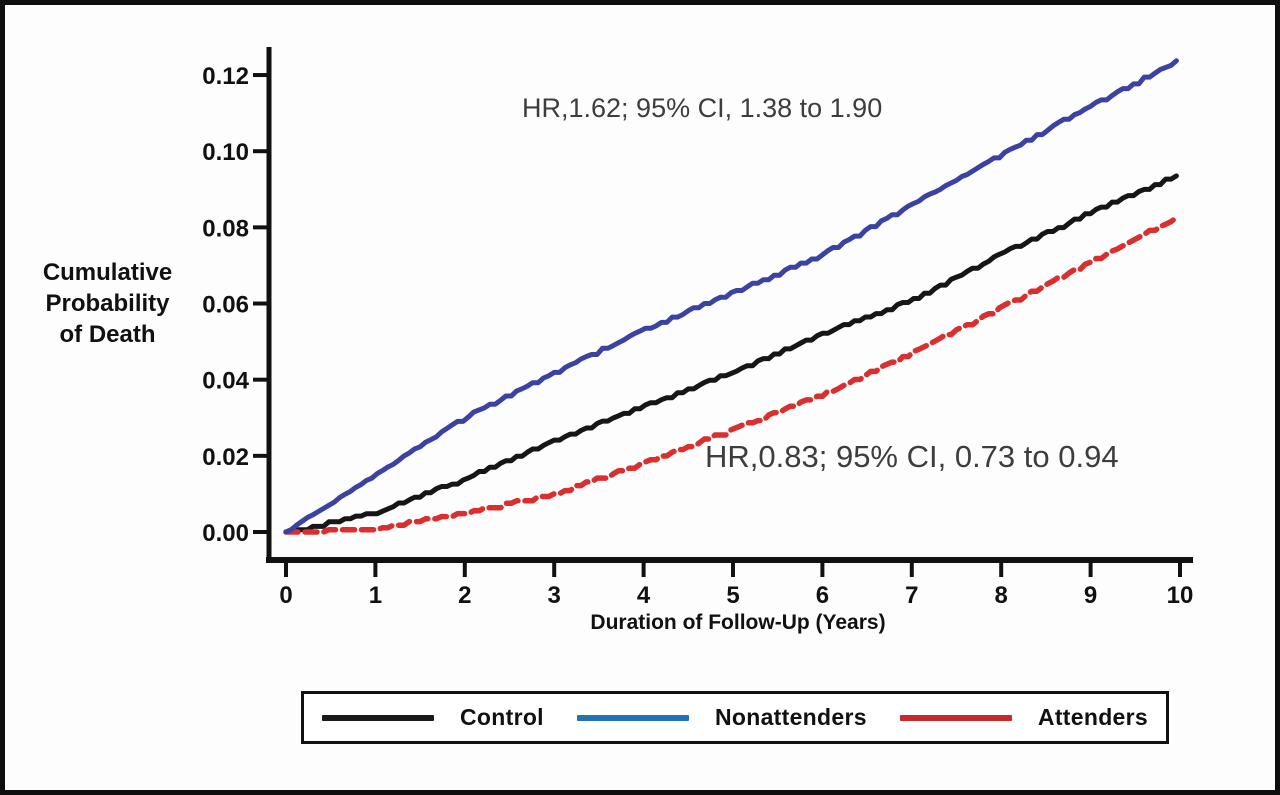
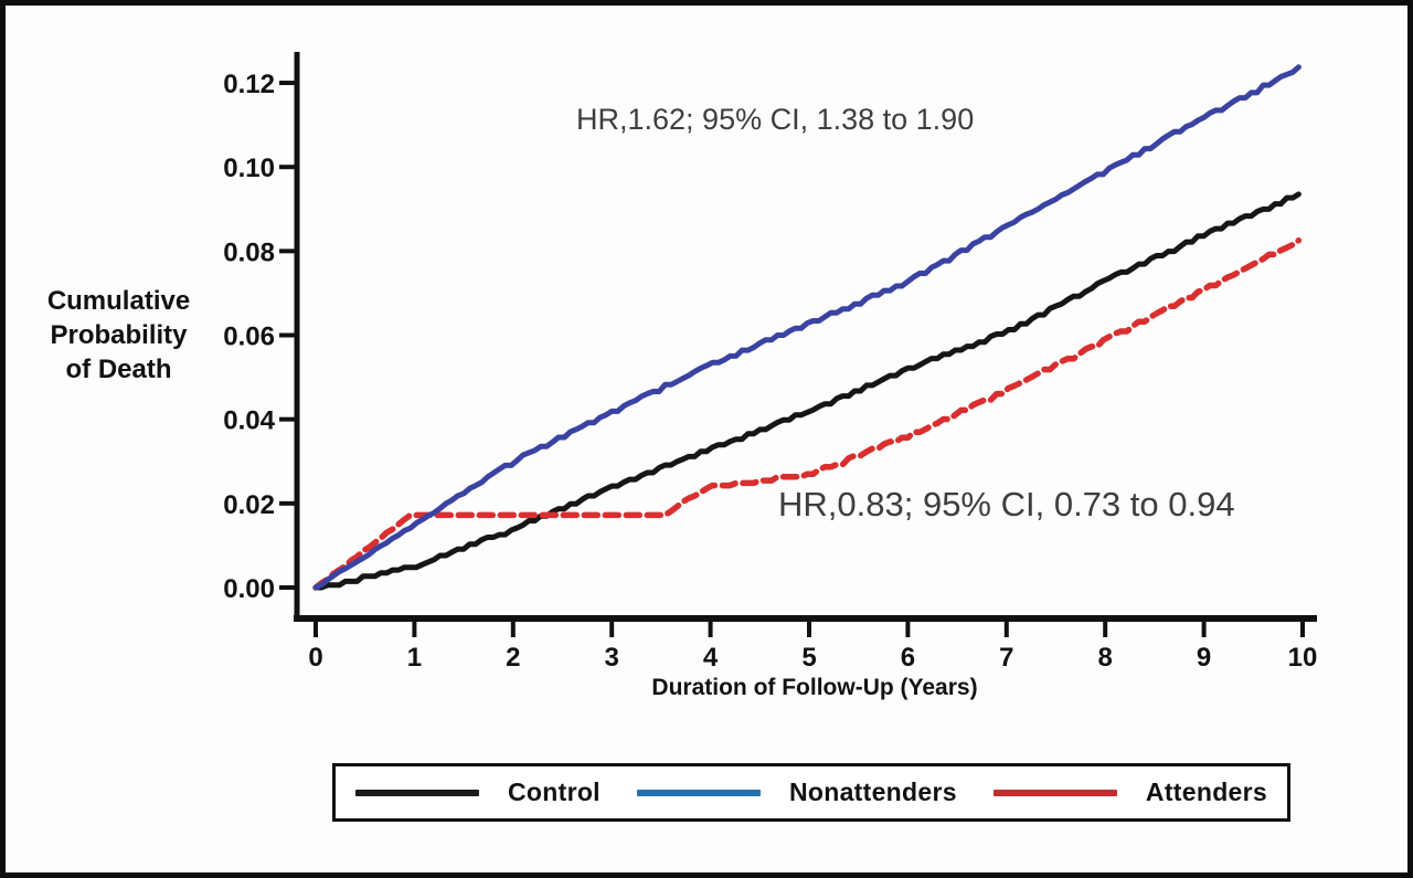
Attenders/1: 0.001 -> 0.018
Attenders/2: 0.005 -> 0.011
Attenders/4: 0.018 -> 0.024
